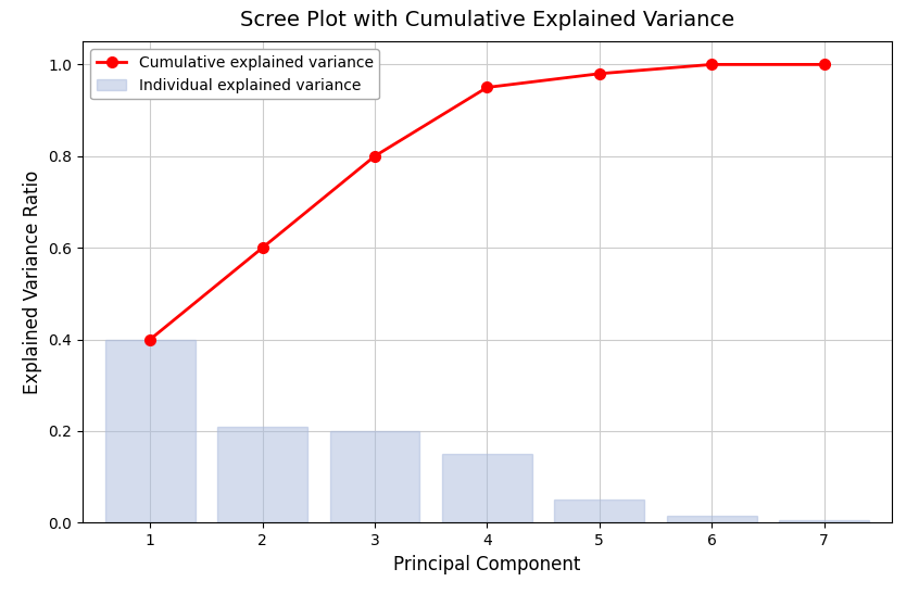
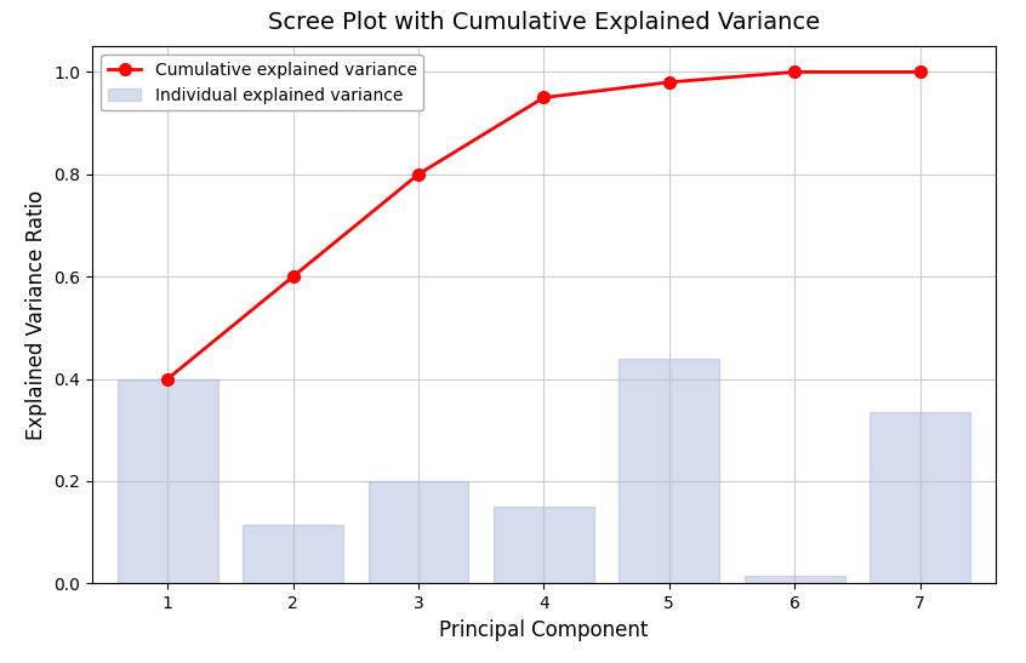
Individual explained variance/2: 0.210 -> 0.115
Individual explained variance/5: 0.050 -> 0.440
Individual explained variance/7: 0.005 -> 0.335
